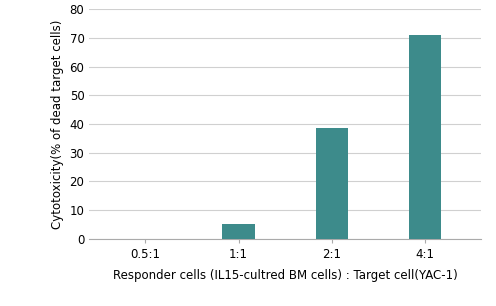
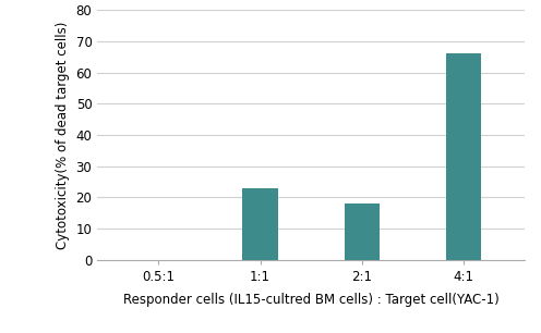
1:1: 5.0 -> 23.0
2:1: 38.5 -> 18.0
4:1: 71.0 -> 66.0
